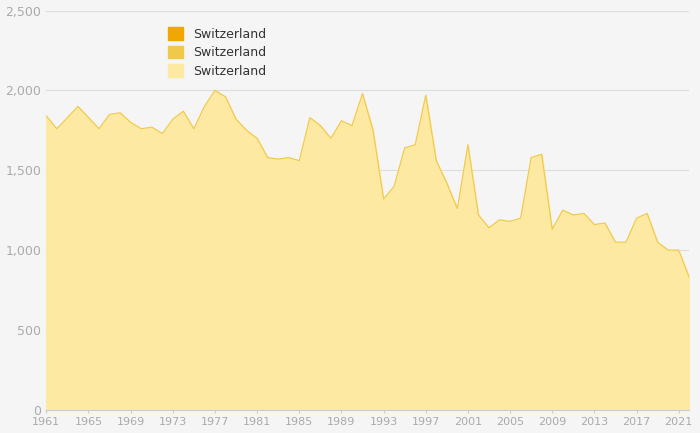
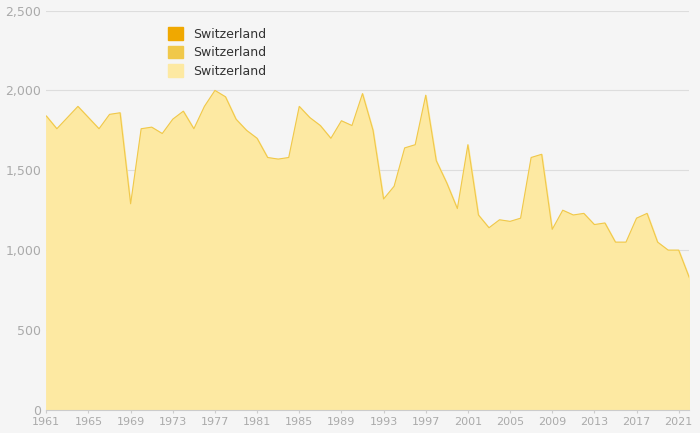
1969: 1,800 -> 1,290
1985: 1,560 -> 1,900
